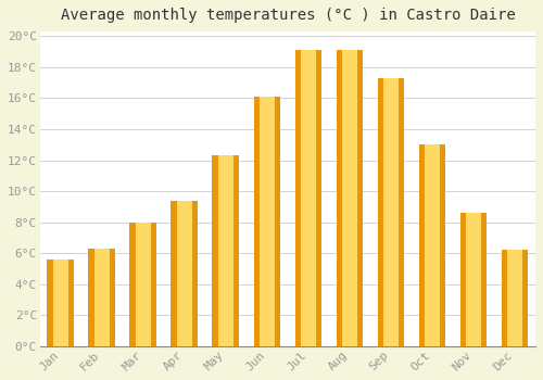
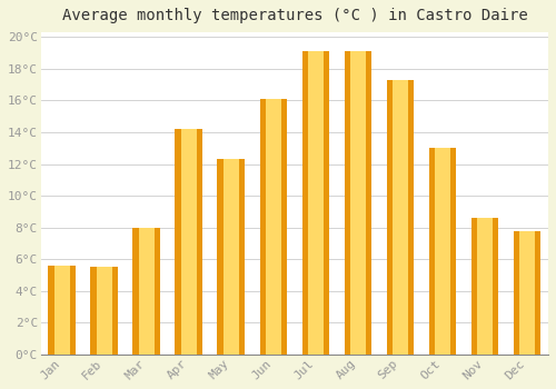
Feb: 6.3°C -> 5.5°C
Apr: 9.4°C -> 14.2°C
Dec: 6.2°C -> 7.8°C
